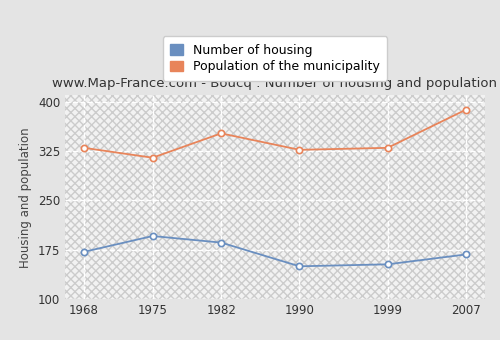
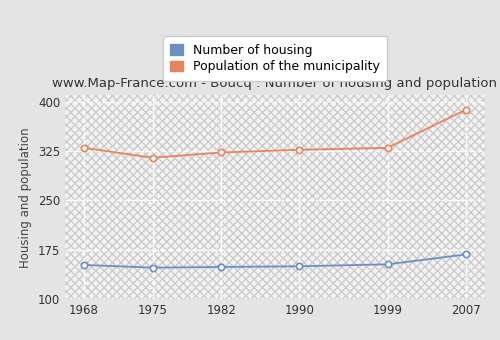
Number of housing/1968: 172 -> 152
Number of housing/1975: 196 -> 148
Number of housing/1982: 186 -> 149
Population of the municipality/1982: 352 -> 323
